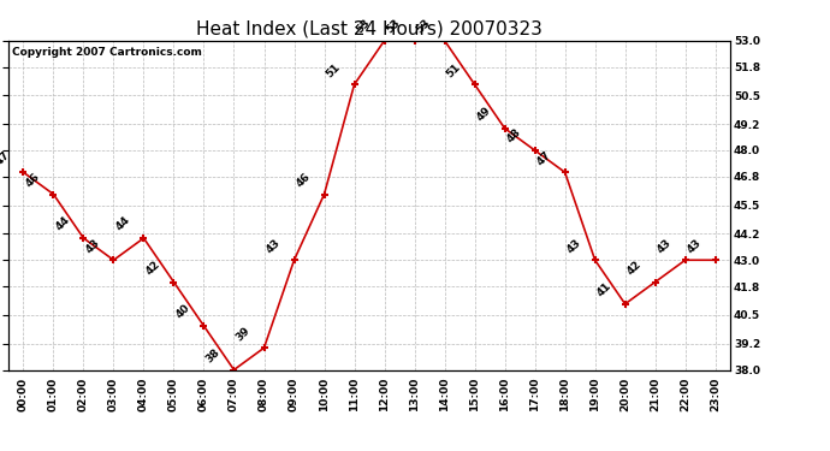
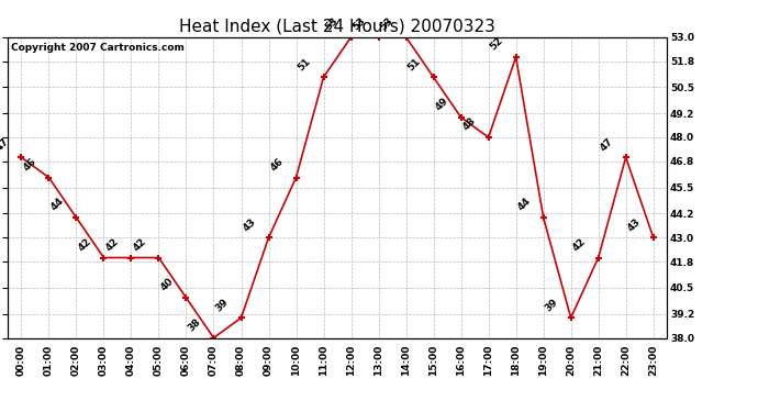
03:00: 43 -> 42
04:00: 44 -> 42
18:00: 47 -> 52
19:00: 43 -> 44
20:00: 41 -> 39
22:00: 43 -> 47
